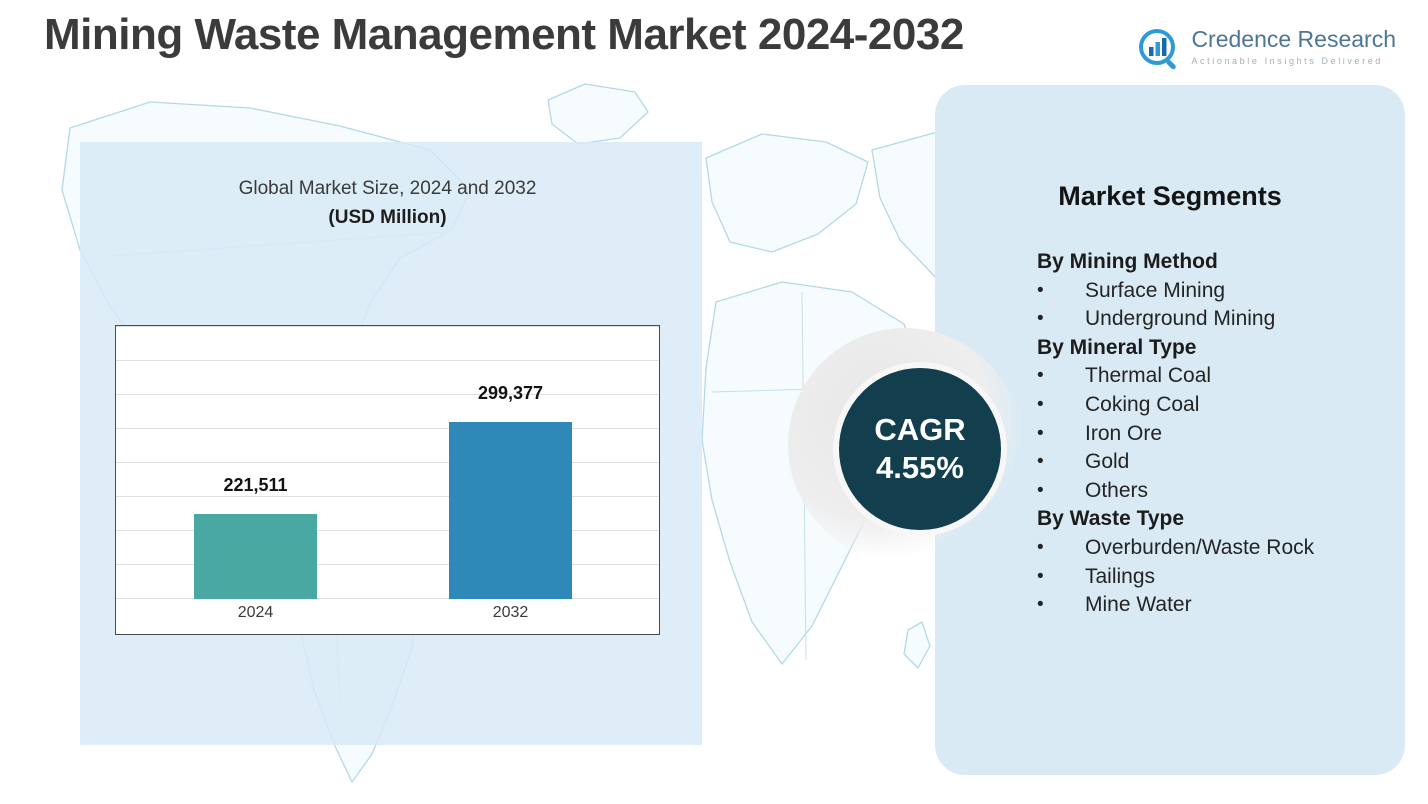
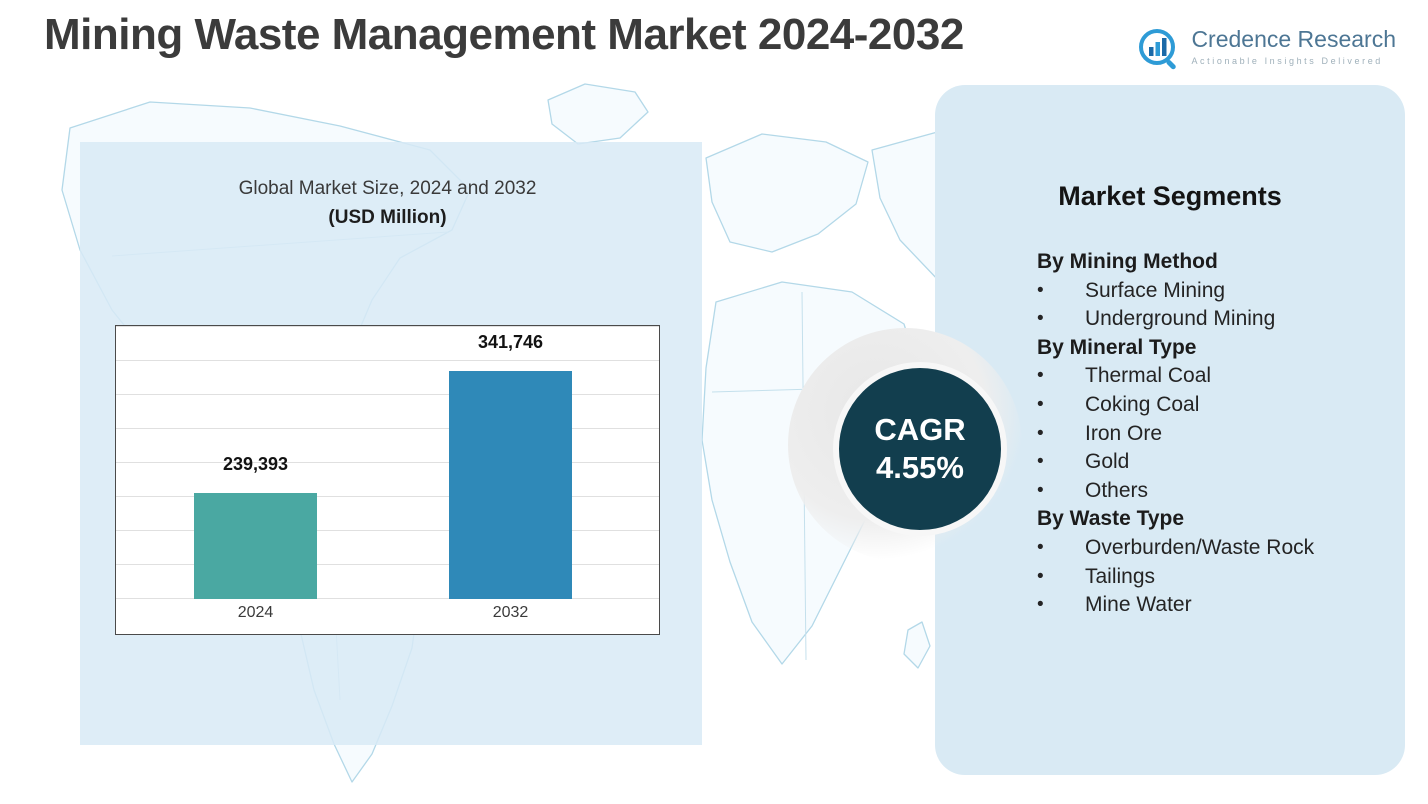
2024: 221,511 -> 239,393
2032: 299,377 -> 341,746
